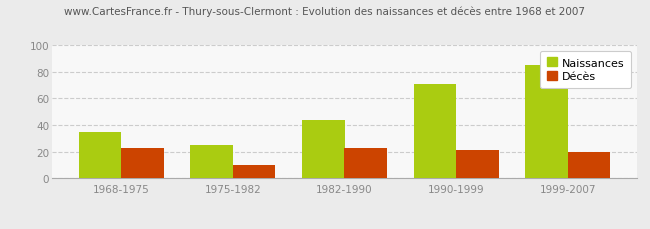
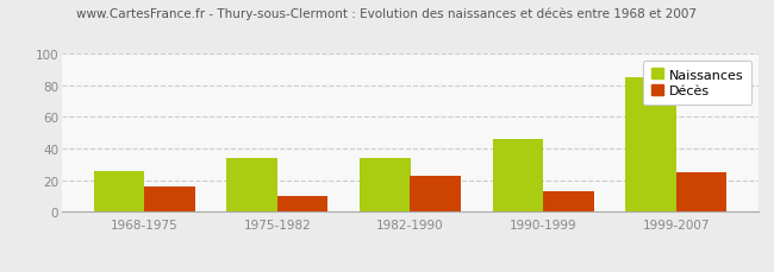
Naissances/1968-1975: 35 -> 26
Décès/1968-1975: 23 -> 16
Naissances/1975-1982: 25 -> 34
Naissances/1982-1990: 44 -> 34
Naissances/1990-1999: 71 -> 46
Décès/1990-1999: 21 -> 13
Décès/1999-2007: 20 -> 25
